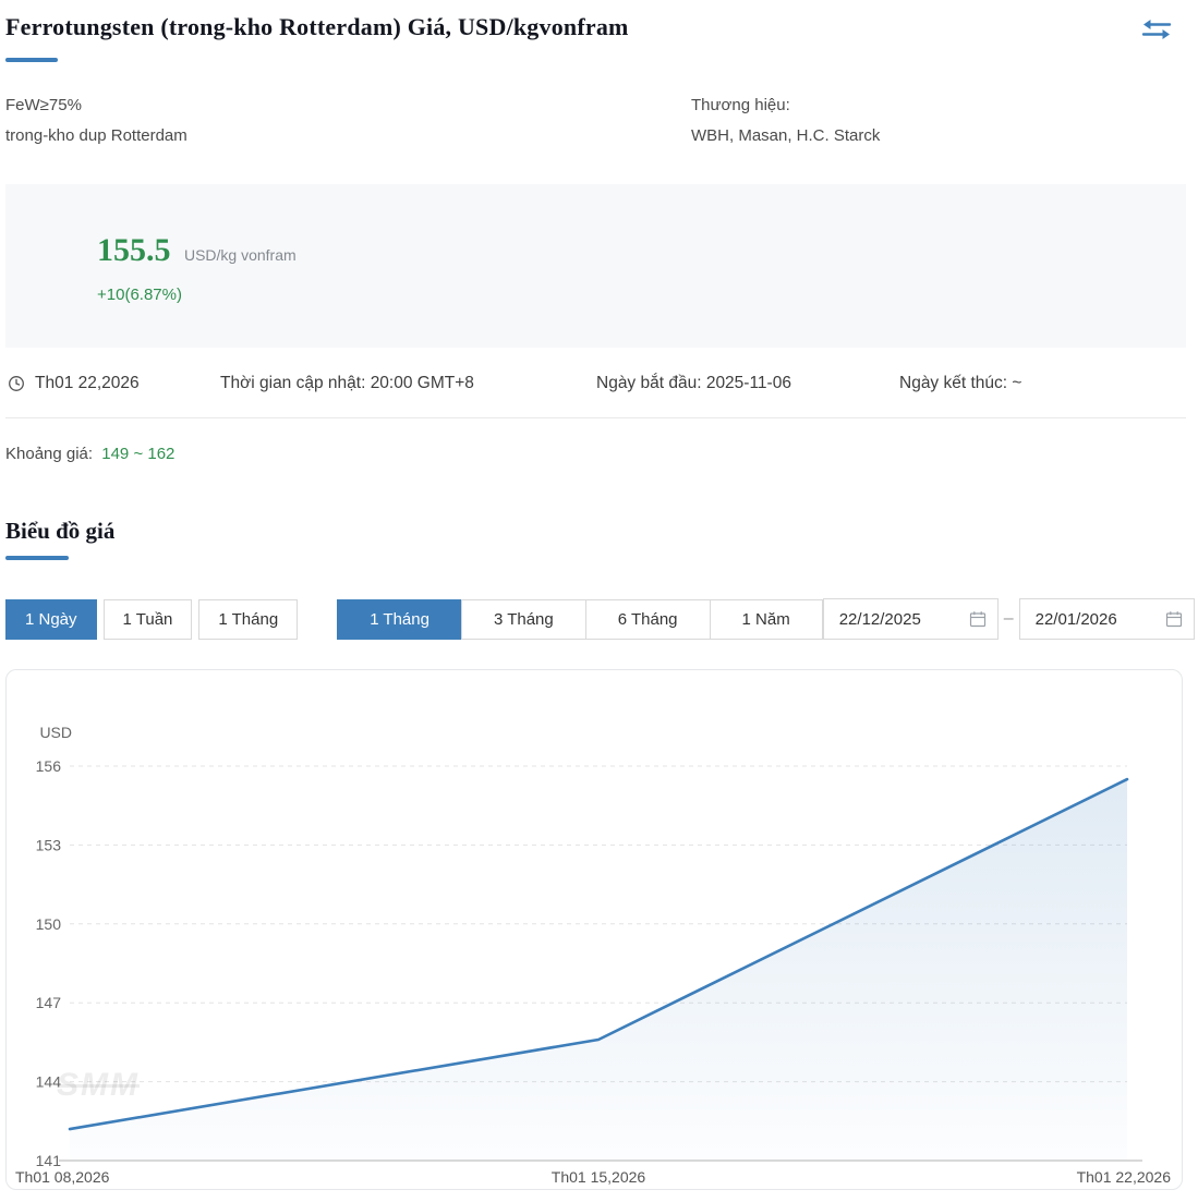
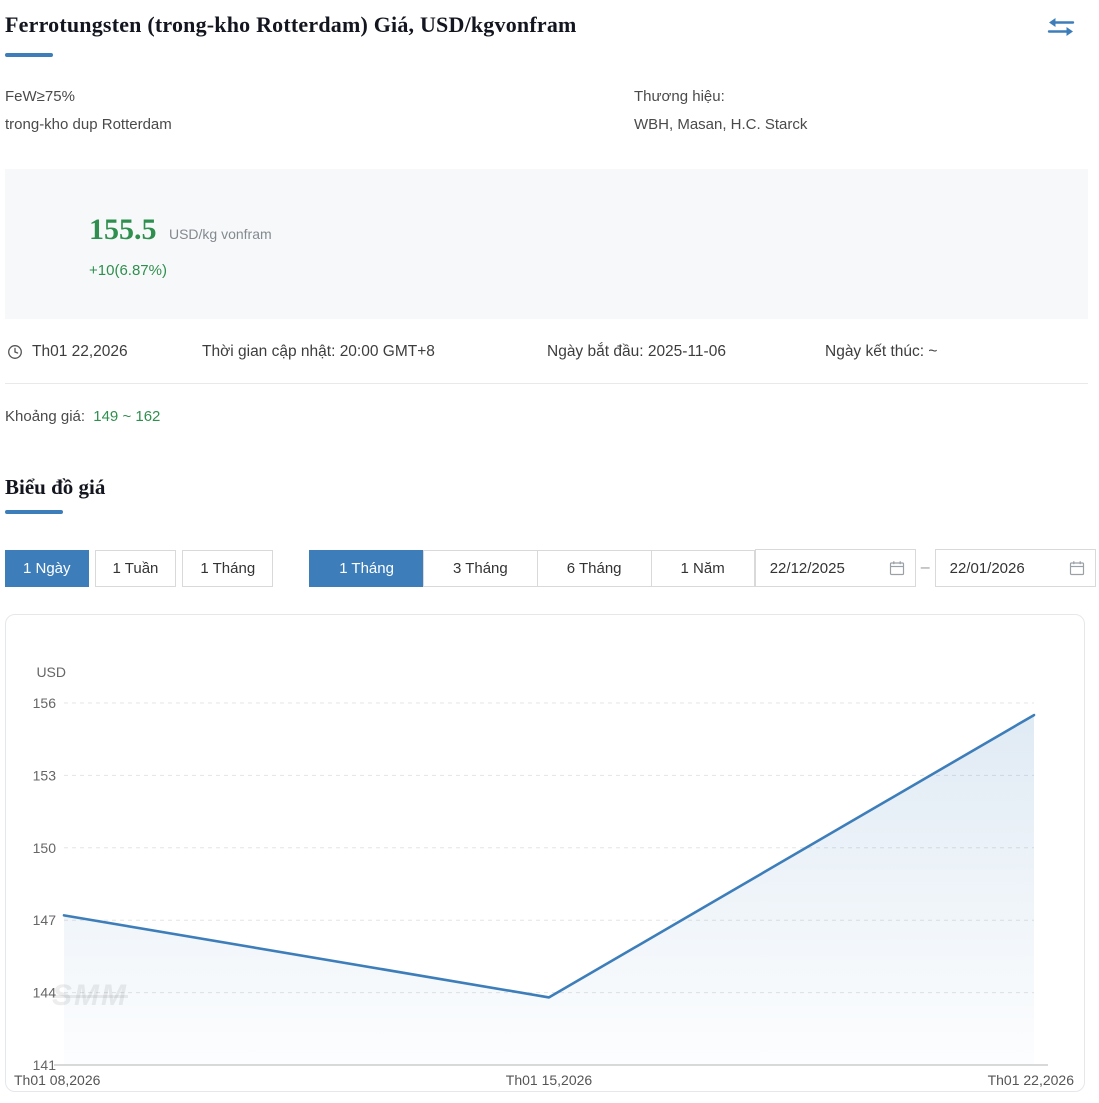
Th01 08,2026: 142.2 -> 147.2
Th01 15,2026: 145.6 -> 143.8
